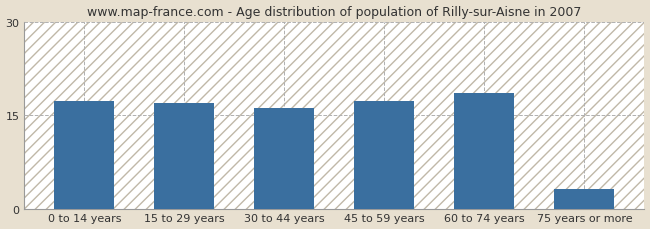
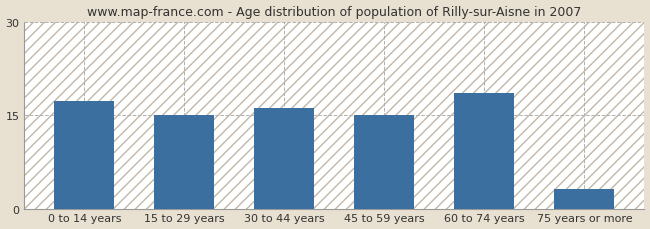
15 to 29 years: 17.0 -> 15.0
45 to 59 years: 17.3 -> 15.0
